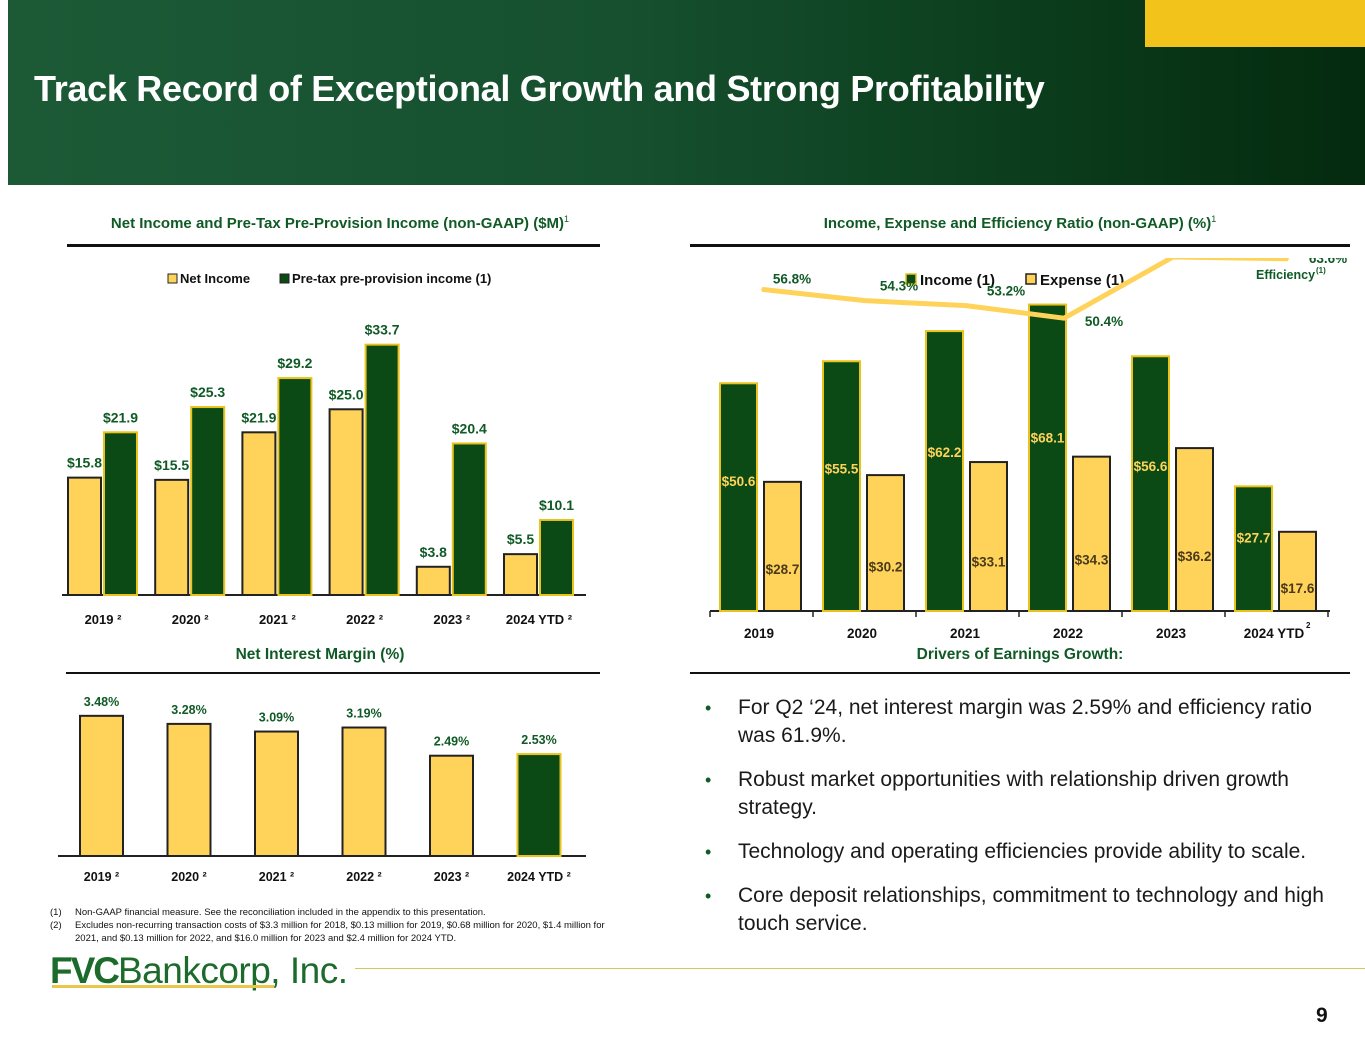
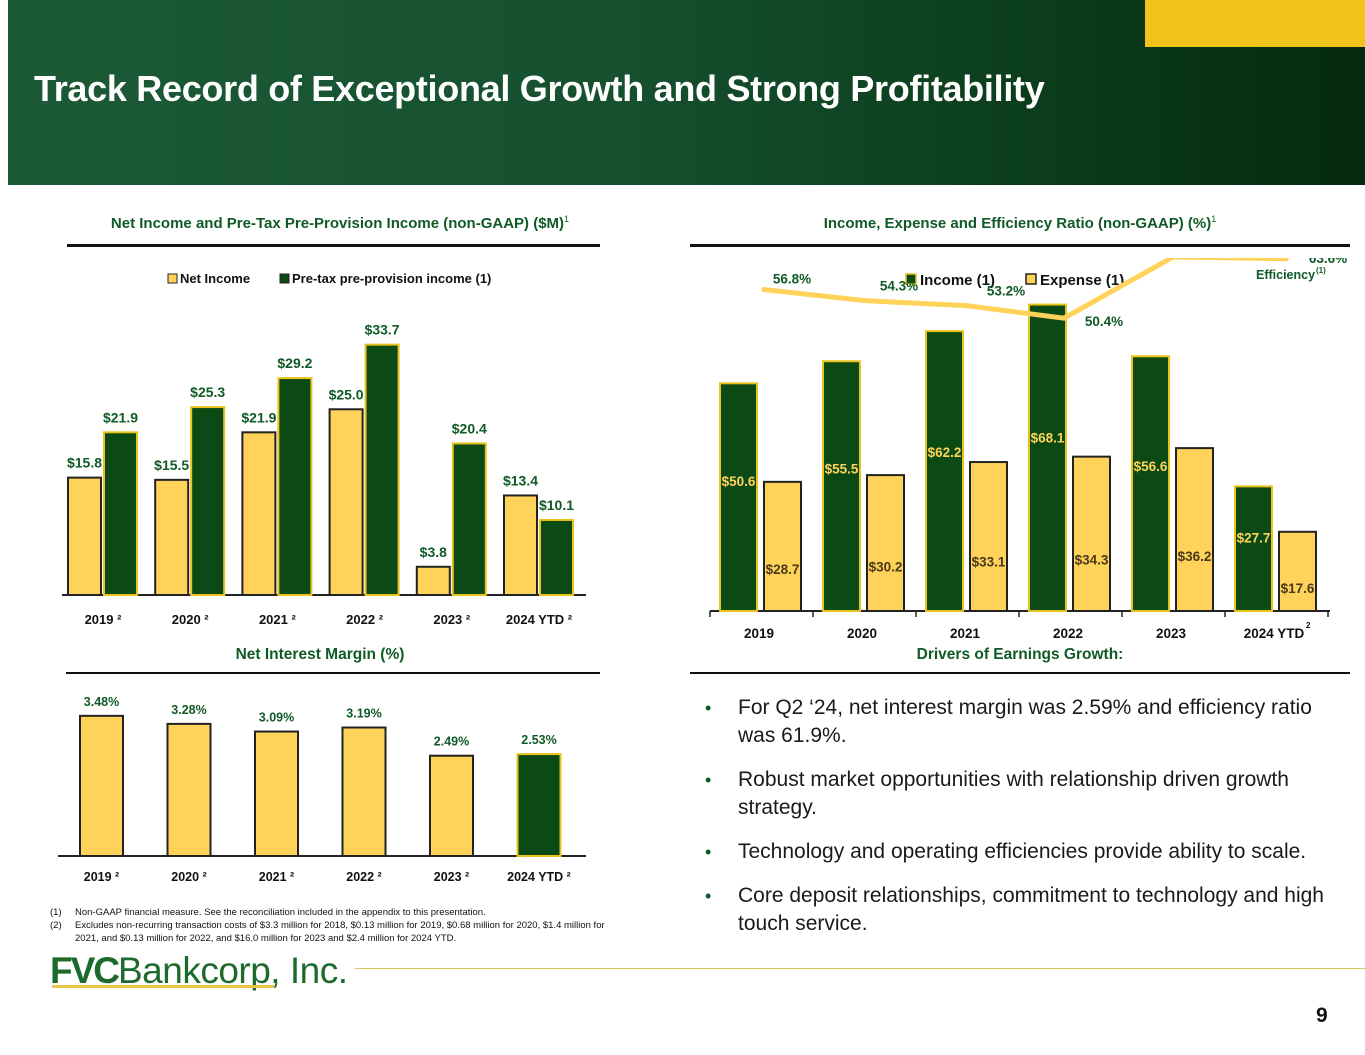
Net Income and Pre-Tax Pre-Provision Income (non-GAAP) ($M)/Net Income/2024 YTD ²: $5.5 -> $13.4
